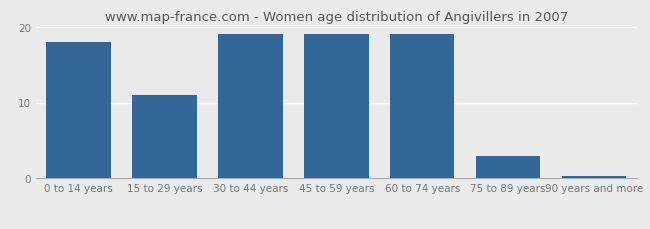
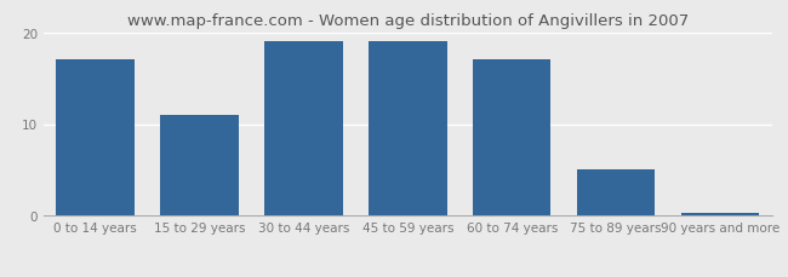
0 to 14 years: 18.0 -> 17.0
60 to 74 years: 19.0 -> 17.0
75 to 89 years: 3.0 -> 5.0
